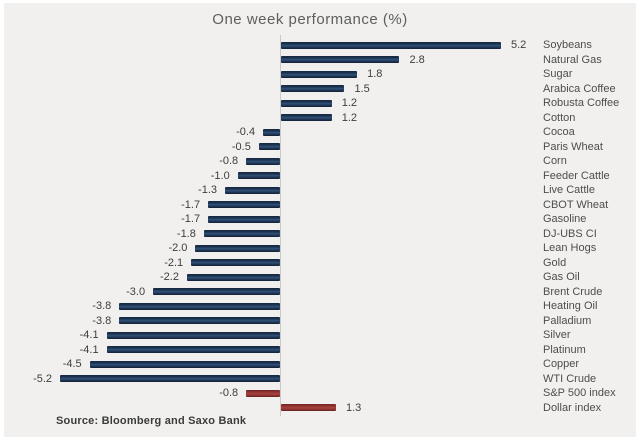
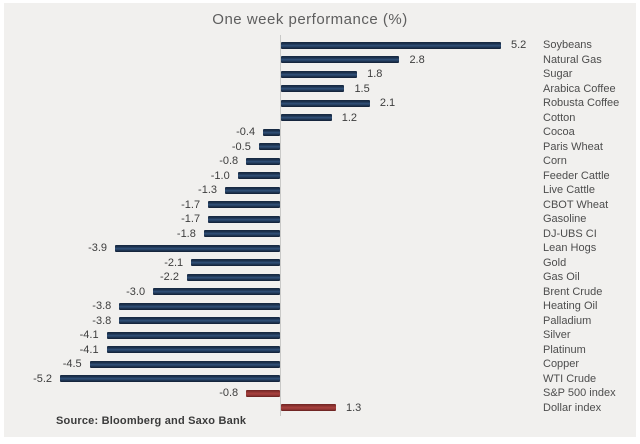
Robusta Coffee: 1.2 -> 2.1
Lean Hogs: -2.0 -> -3.9
